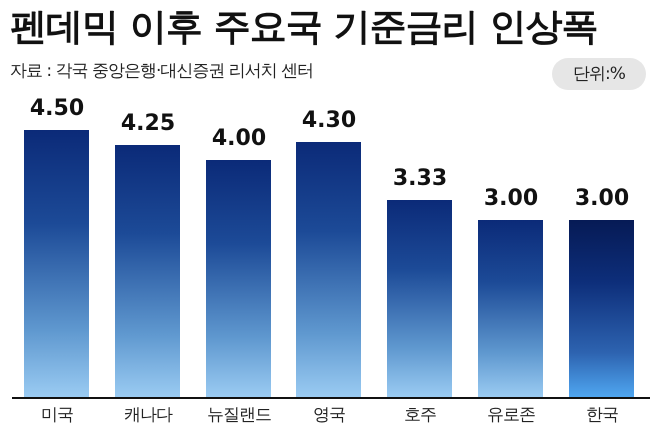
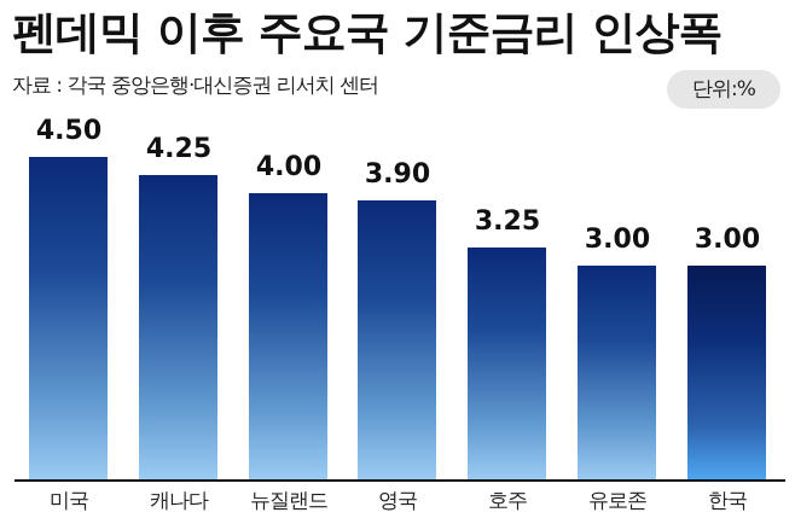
영국: 4.30 -> 3.90
호주: 3.33 -> 3.25
